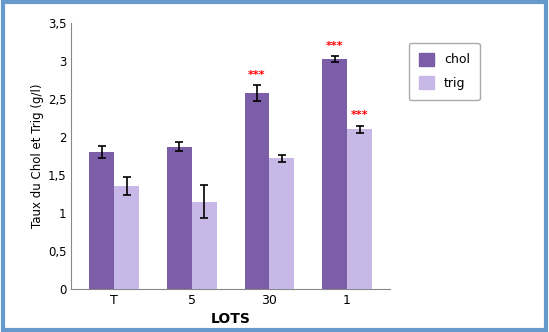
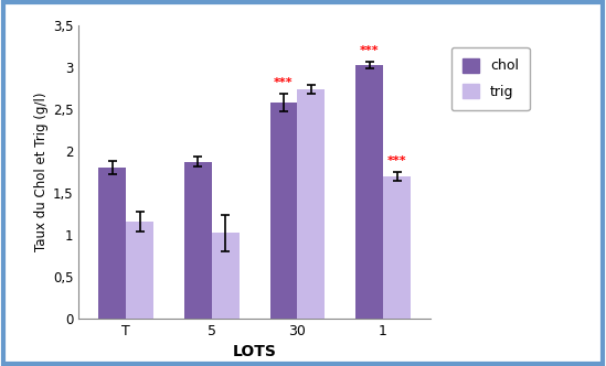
trig/T: 1,36 -> 1,16
trig/5: 1,15 -> 1,02
trig/30: 1,72 -> 2,74
trig/1: 2,10 -> 1,70
